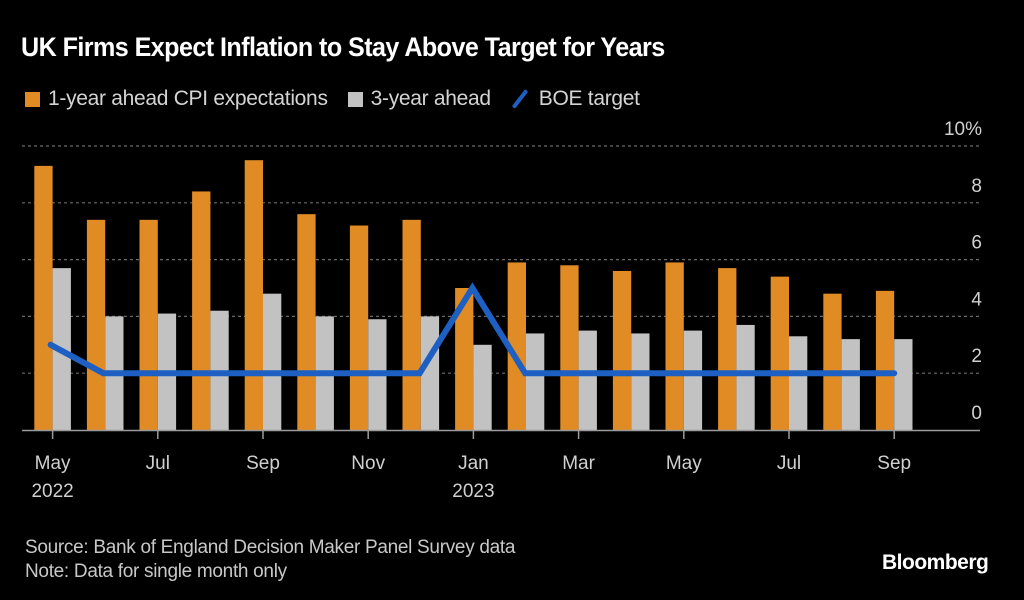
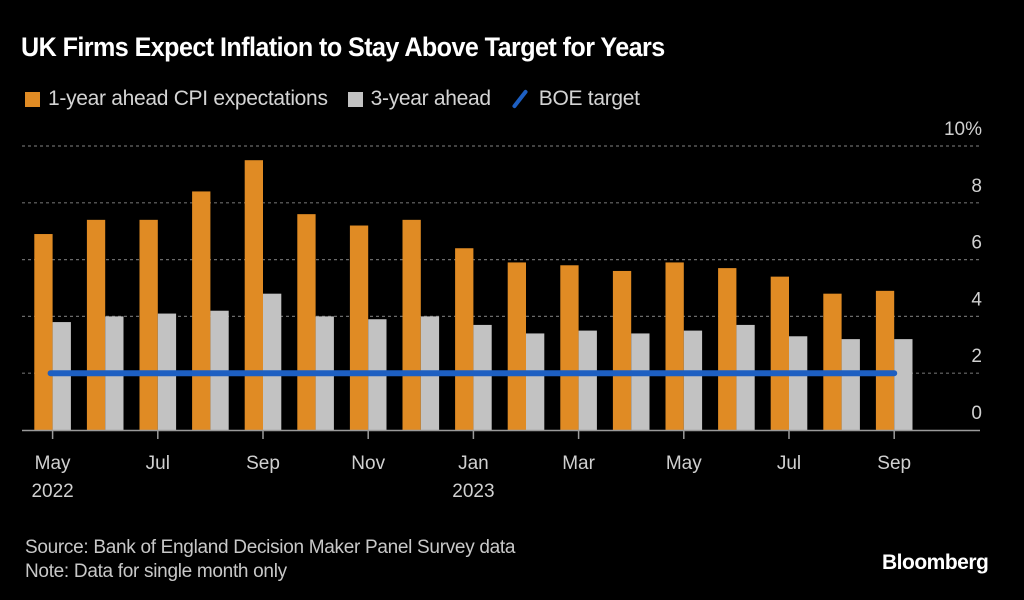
1-year ahead CPI expectations/May 2022: 9.3% -> 6.9%
3-year ahead/May 2022: 5.7% -> 3.8%
BOE target/May 2022: 3% -> 2%
1-year ahead CPI expectations/Jan 2023: 5.0% -> 6.4%
3-year ahead/Jan 2023: 3.0% -> 3.7%
BOE target/Jan 2023: 5% -> 2%
